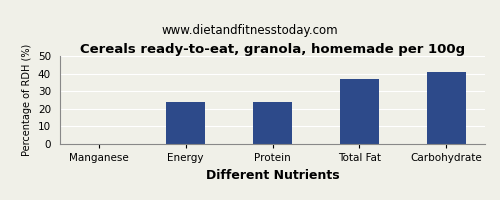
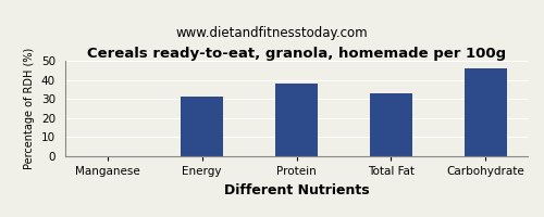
Energy: 24 -> 31
Protein: 24 -> 38
Total Fat: 37 -> 33
Carbohydrate: 41 -> 46
